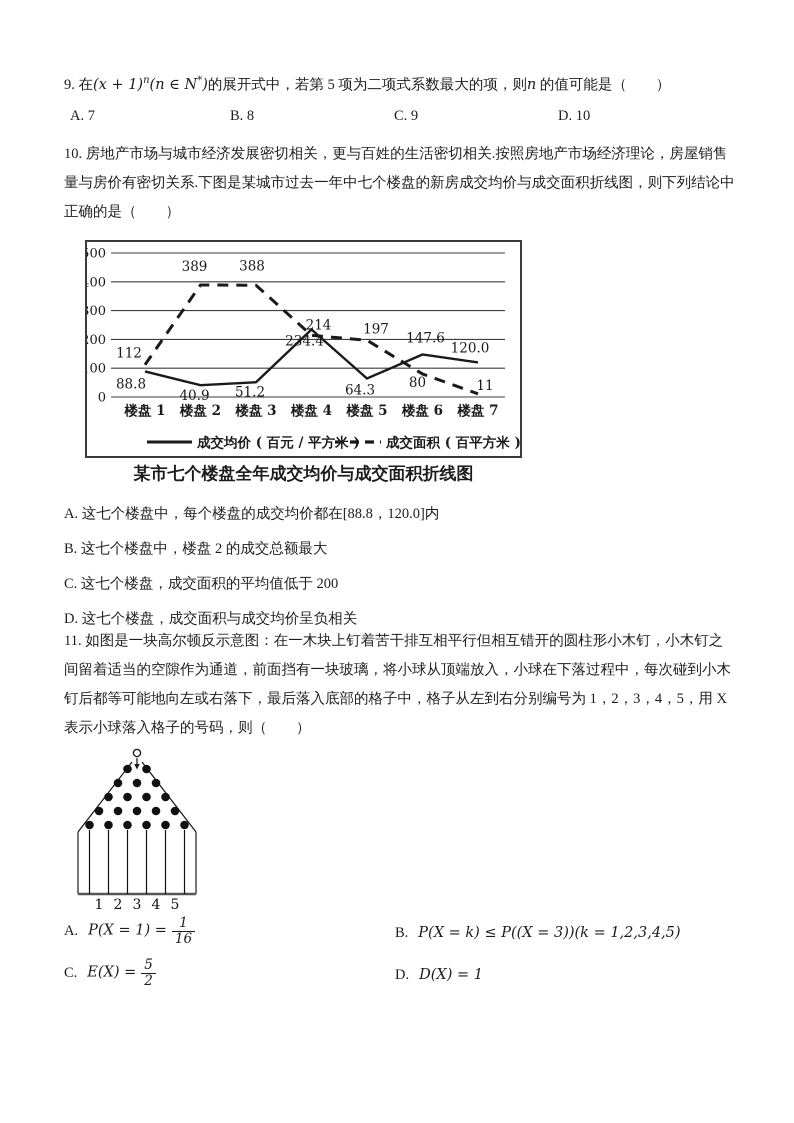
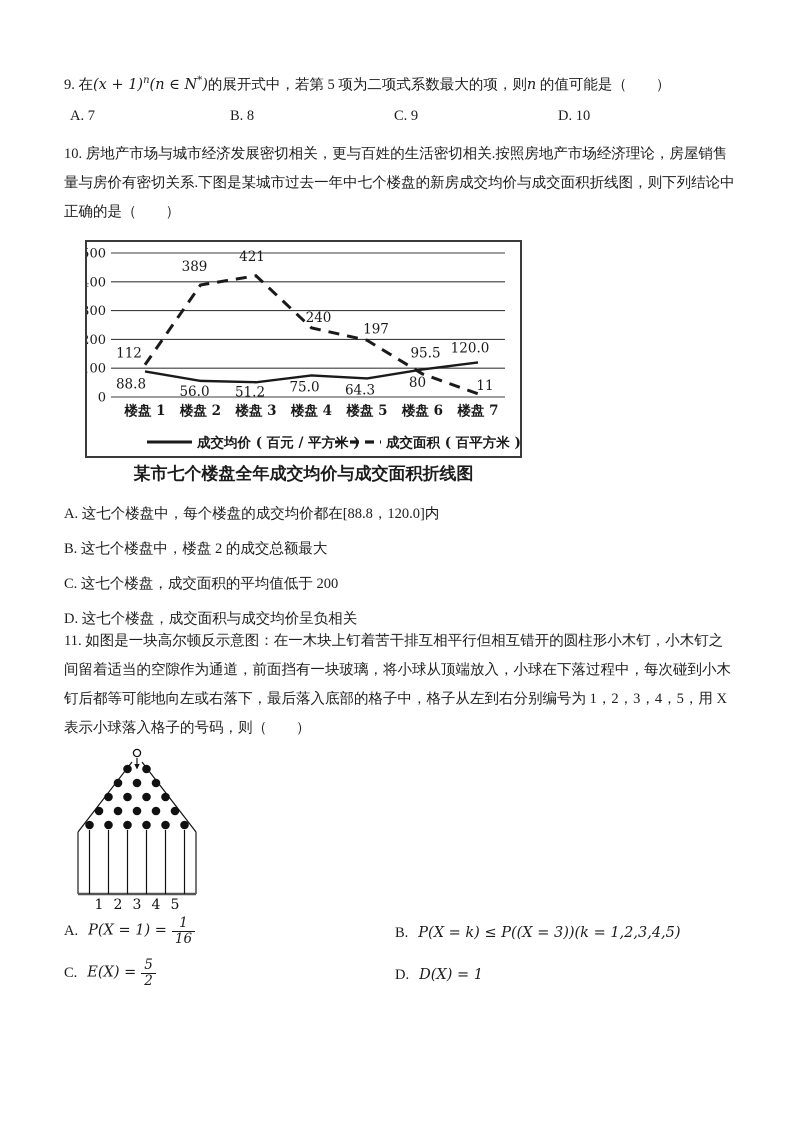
成交均价 ( 百元 / 平方米 )/楼盘 2: 40.9 -> 56.0
成交面积 ( 百平方米 )/楼盘 3: 388 -> 421
成交均价 ( 百元 / 平方米 )/楼盘 4: 234.4 -> 75.0
成交面积 ( 百平方米 )/楼盘 4: 214 -> 240
成交均价 ( 百元 / 平方米 )/楼盘 6: 147.6 -> 95.5
